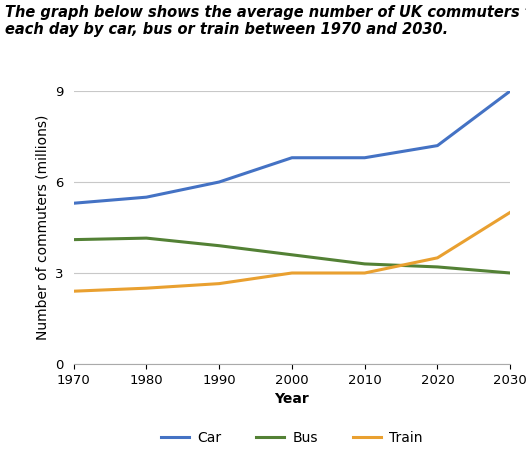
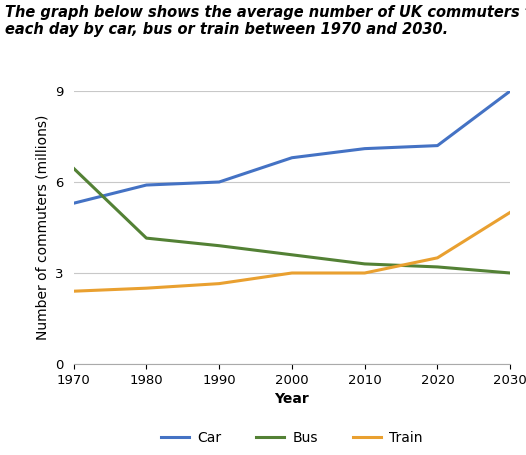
Bus/1970: 4.10 -> 6.45
Car/1980: 5.5 -> 5.9
Car/2010: 6.8 -> 7.1
